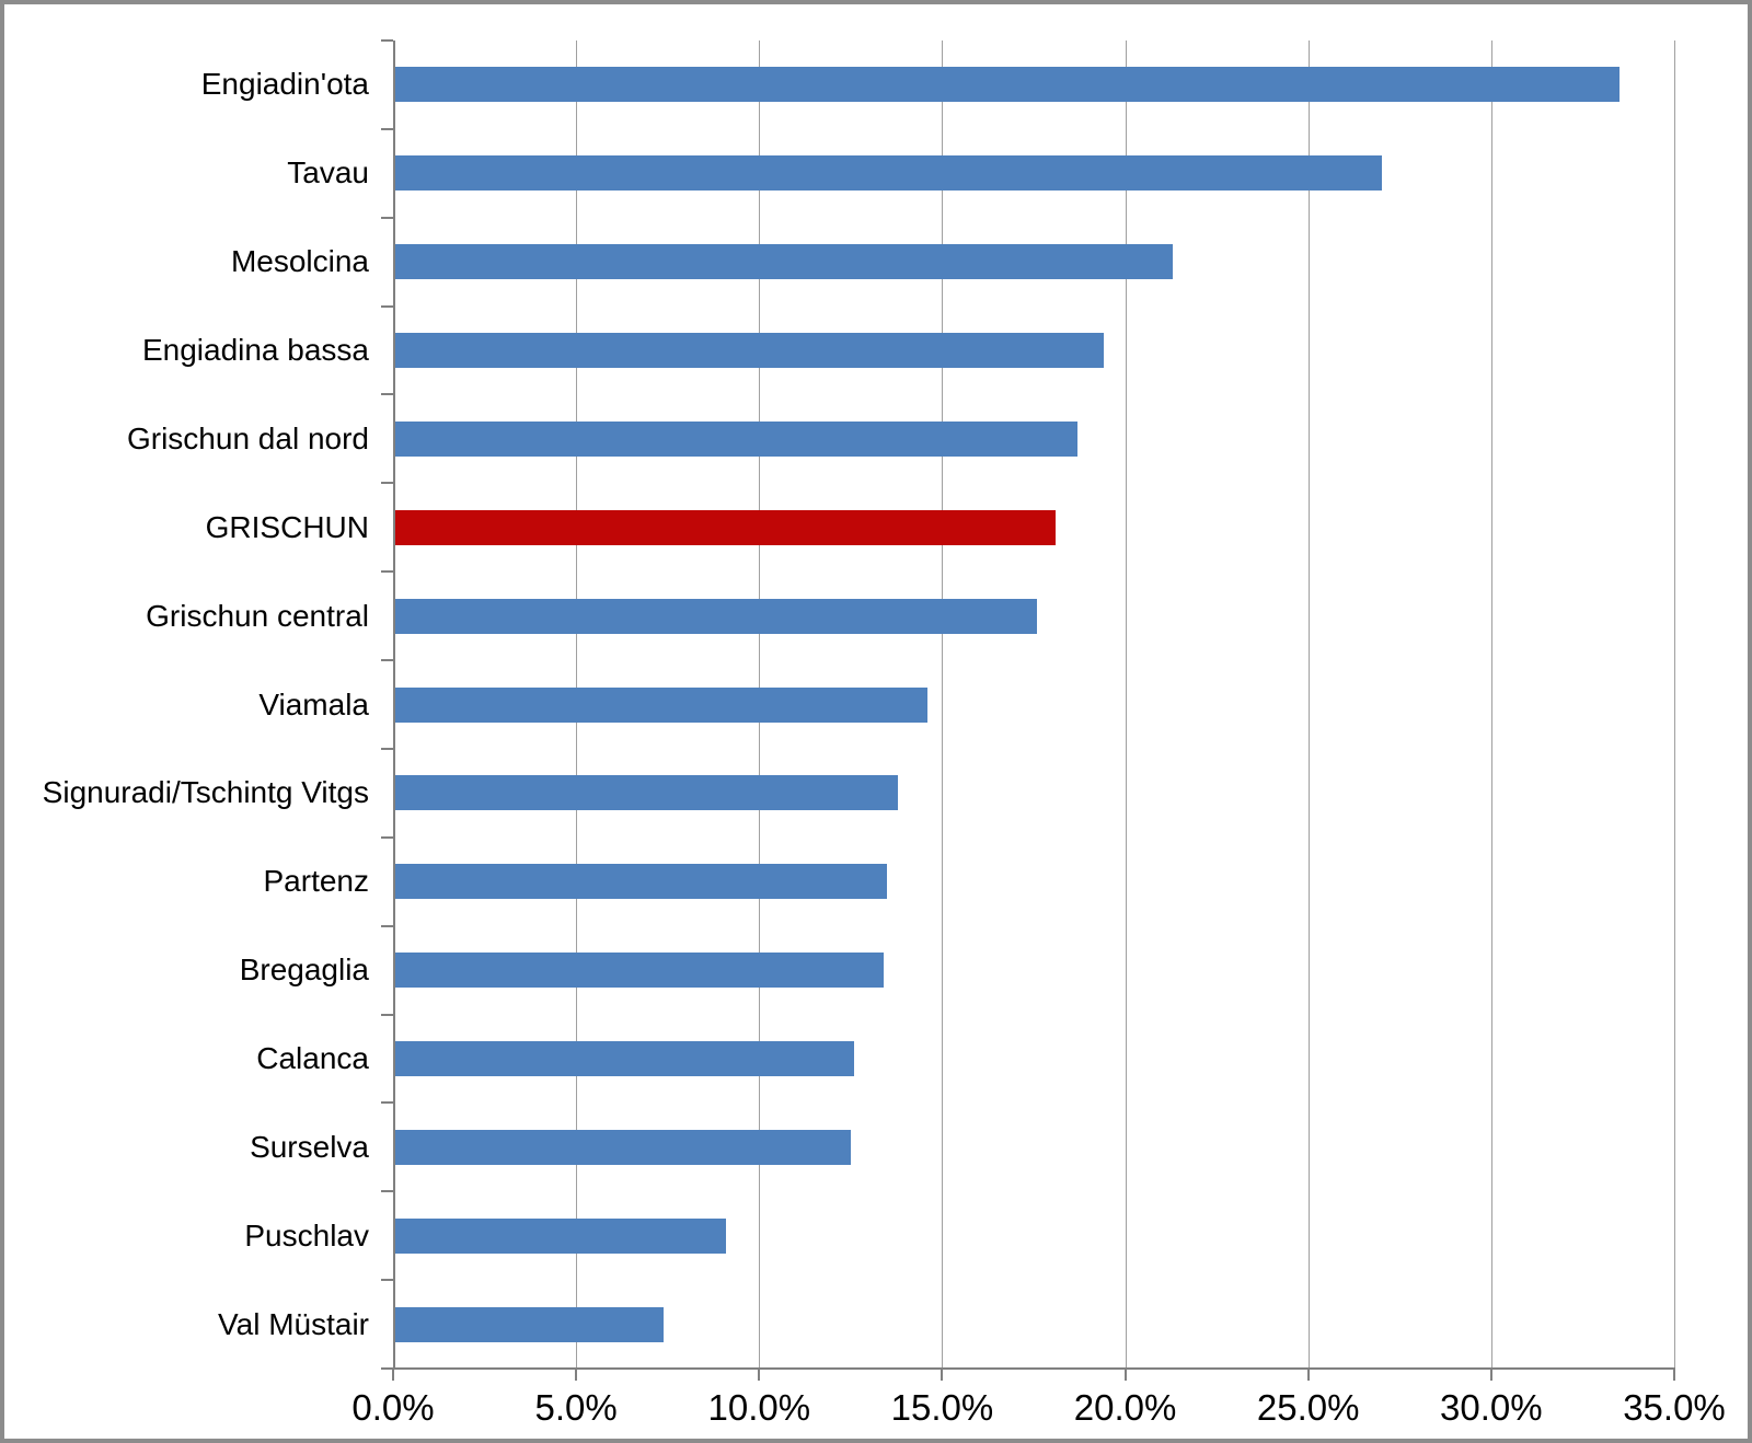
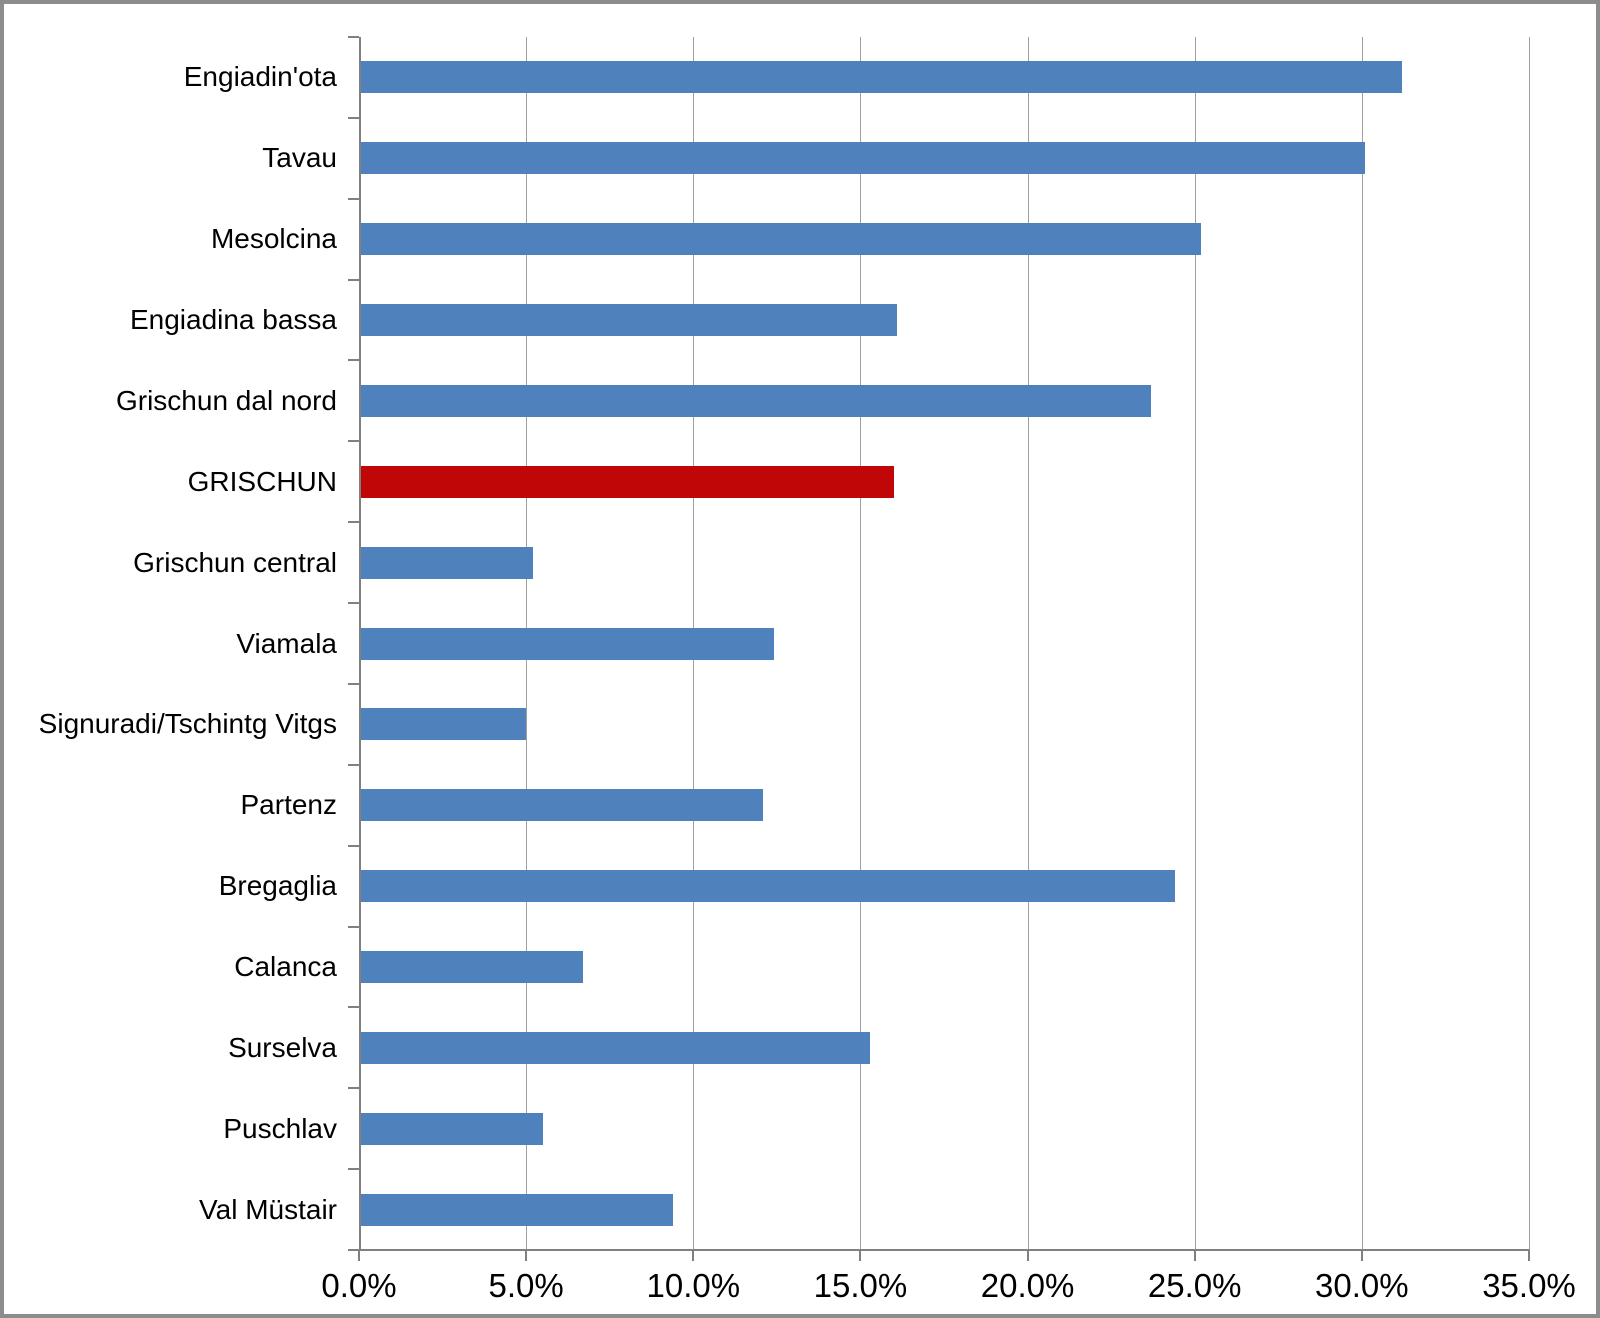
Engiadin'ota: 33.5% -> 31.2%
Tavau: 27.0% -> 30.1%
Mesolcina: 21.3% -> 25.2%
Engiadina bassa: 19.4% -> 16.1%
Grischun dal nord: 18.7% -> 23.7%
GRISCHUN: 18.1% -> 16.0%
Grischun central: 17.6% -> 5.2%
Viamala: 14.6% -> 12.4%
Signuradi/Tschintg Vitgs: 13.8% -> 5.0%
Partenz: 13.5% -> 12.1%
Bregaglia: 13.4% -> 24.4%
Calanca: 12.6% -> 6.7%
Surselva: 12.5% -> 15.3%
Puschlav: 9.1% -> 5.5%
Val Müstair: 7.4% -> 9.4%
